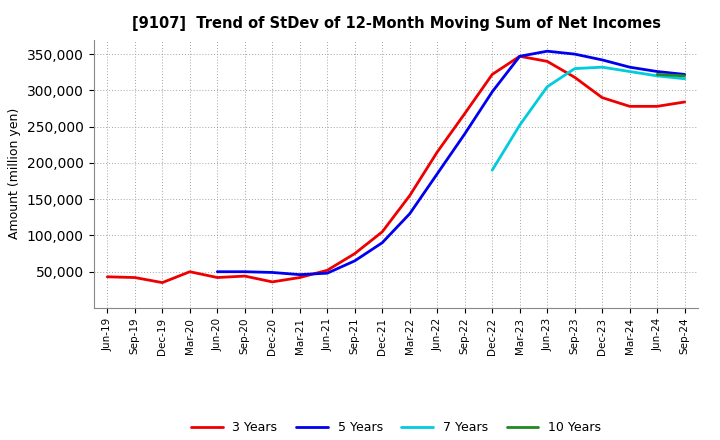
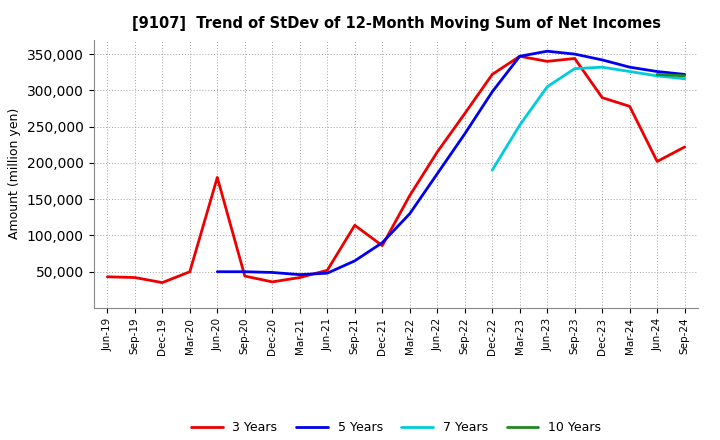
3 Years/Jun-20: 42,000 -> 180,000
3 Years/Sep-21: 75,000 -> 114,000
3 Years/Dec-21: 105,000 -> 86,000
3 Years/Sep-23: 318,000 -> 344,000
3 Years/Jun-24: 278,000 -> 202,000
3 Years/Sep-24: 284,000 -> 222,000
